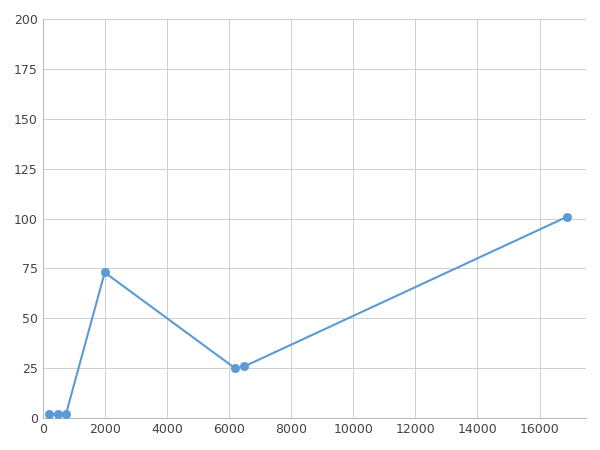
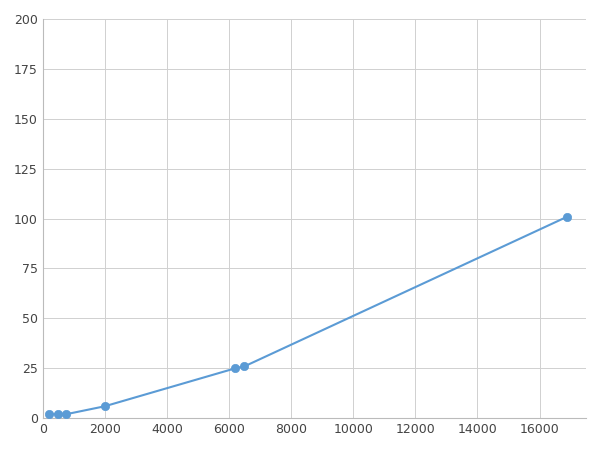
2000: 73 -> 6
